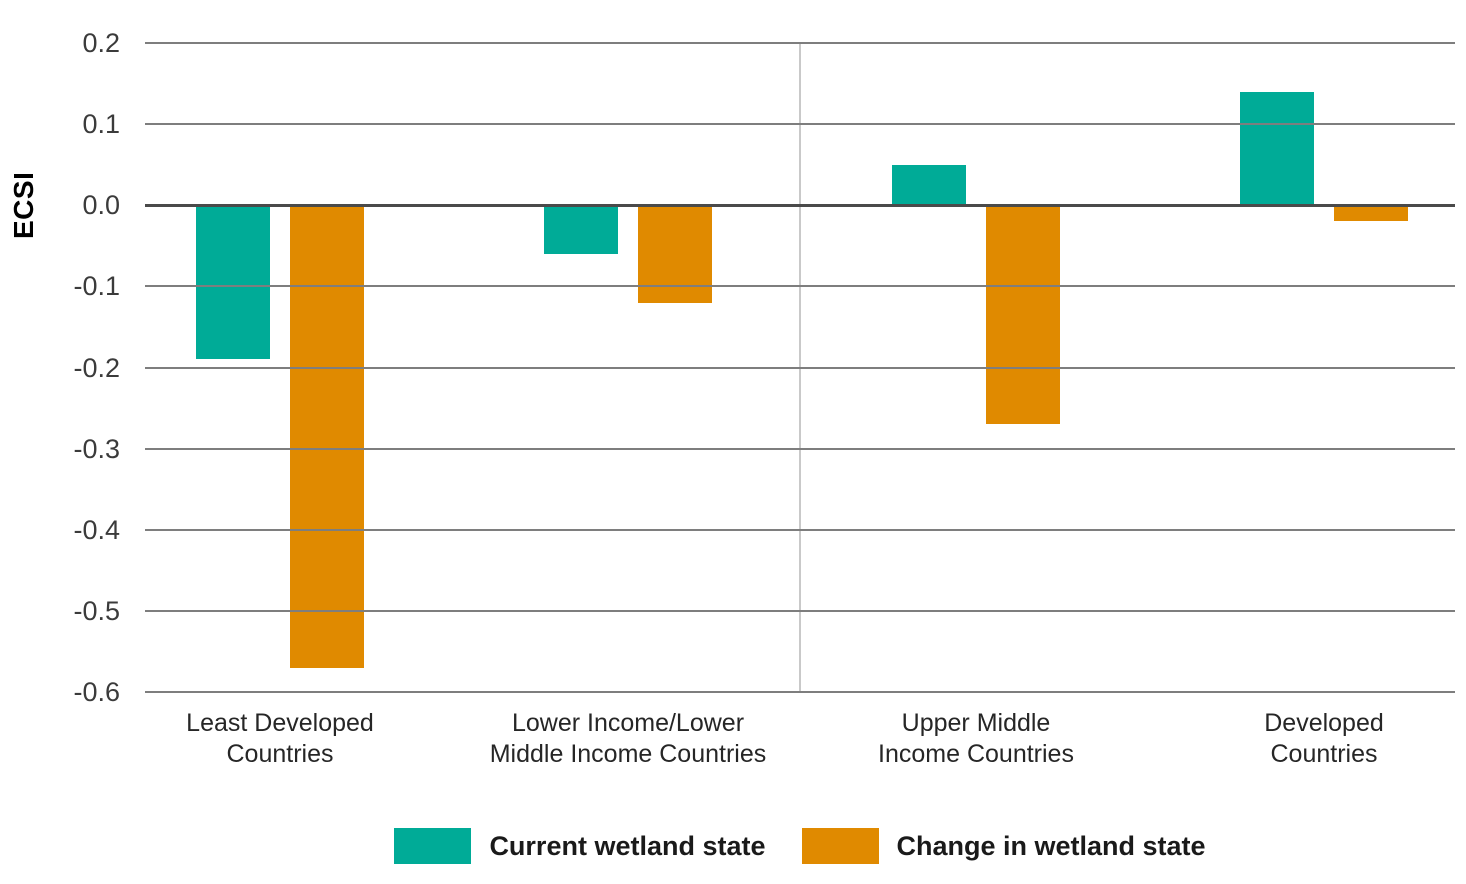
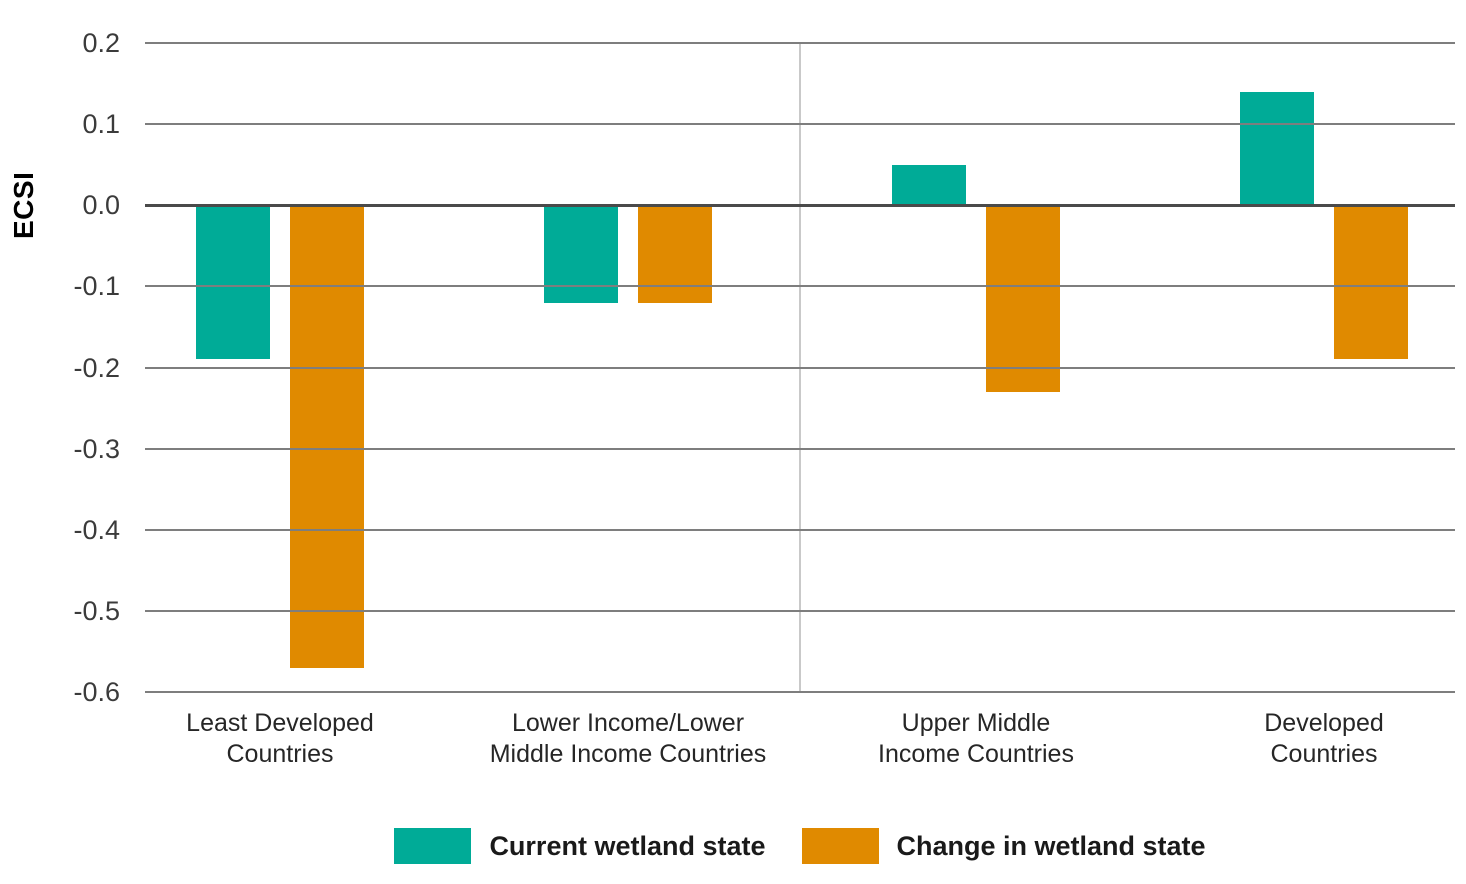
Current wetland state/Lower Income/Lower Middle Income Countries: -0.06 -> -0.12
Change in wetland state/Upper Middle Income Countries: -0.27 -> -0.23
Change in wetland state/Developed Countries: -0.02 -> -0.19
